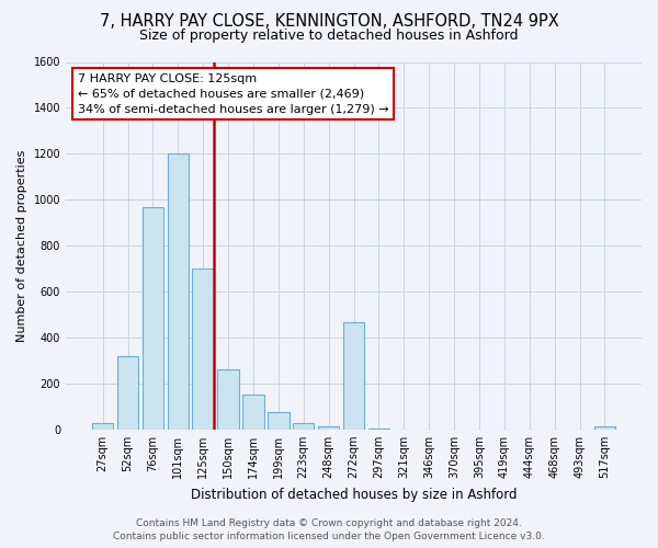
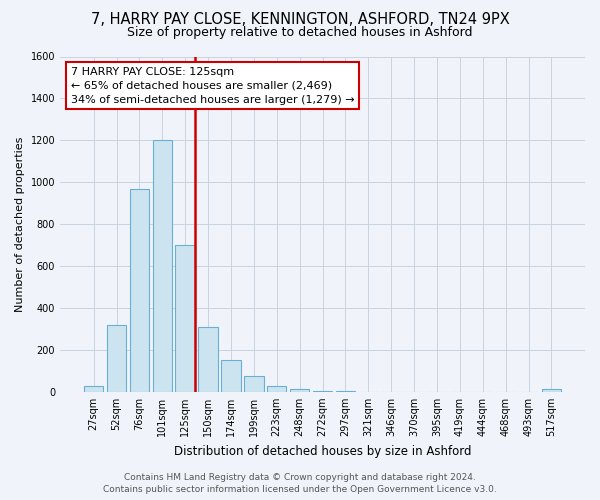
150sqm: 260 -> 310
272sqm: 465 -> 5
